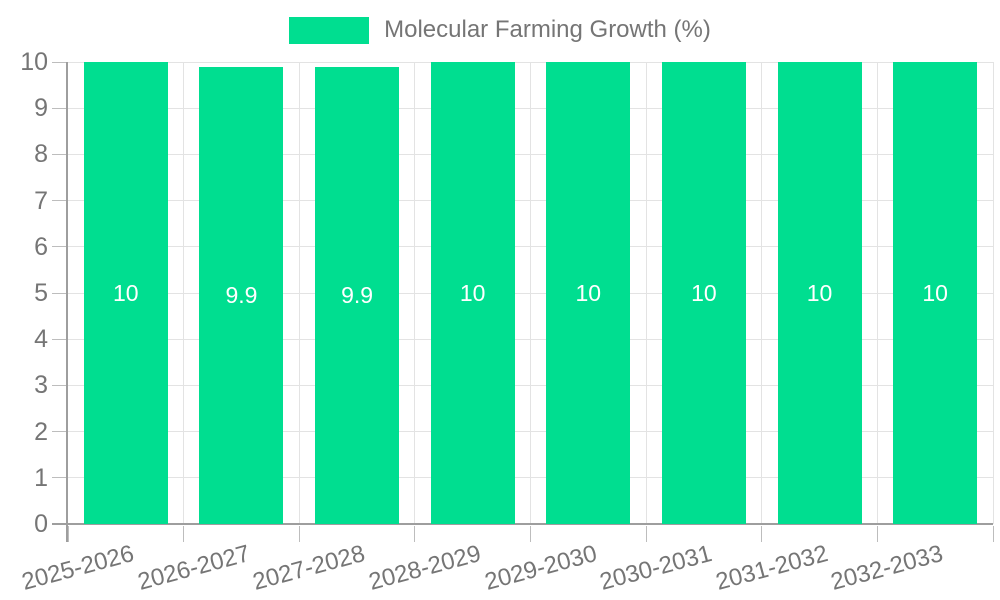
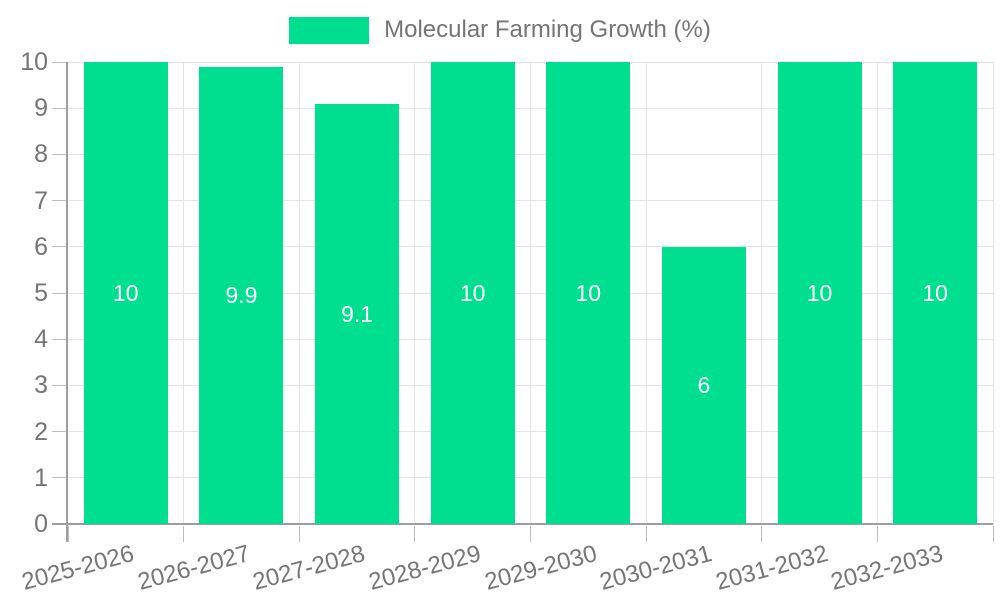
2027-2028: 9.9 -> 9.1
2030-2031: 10 -> 6
